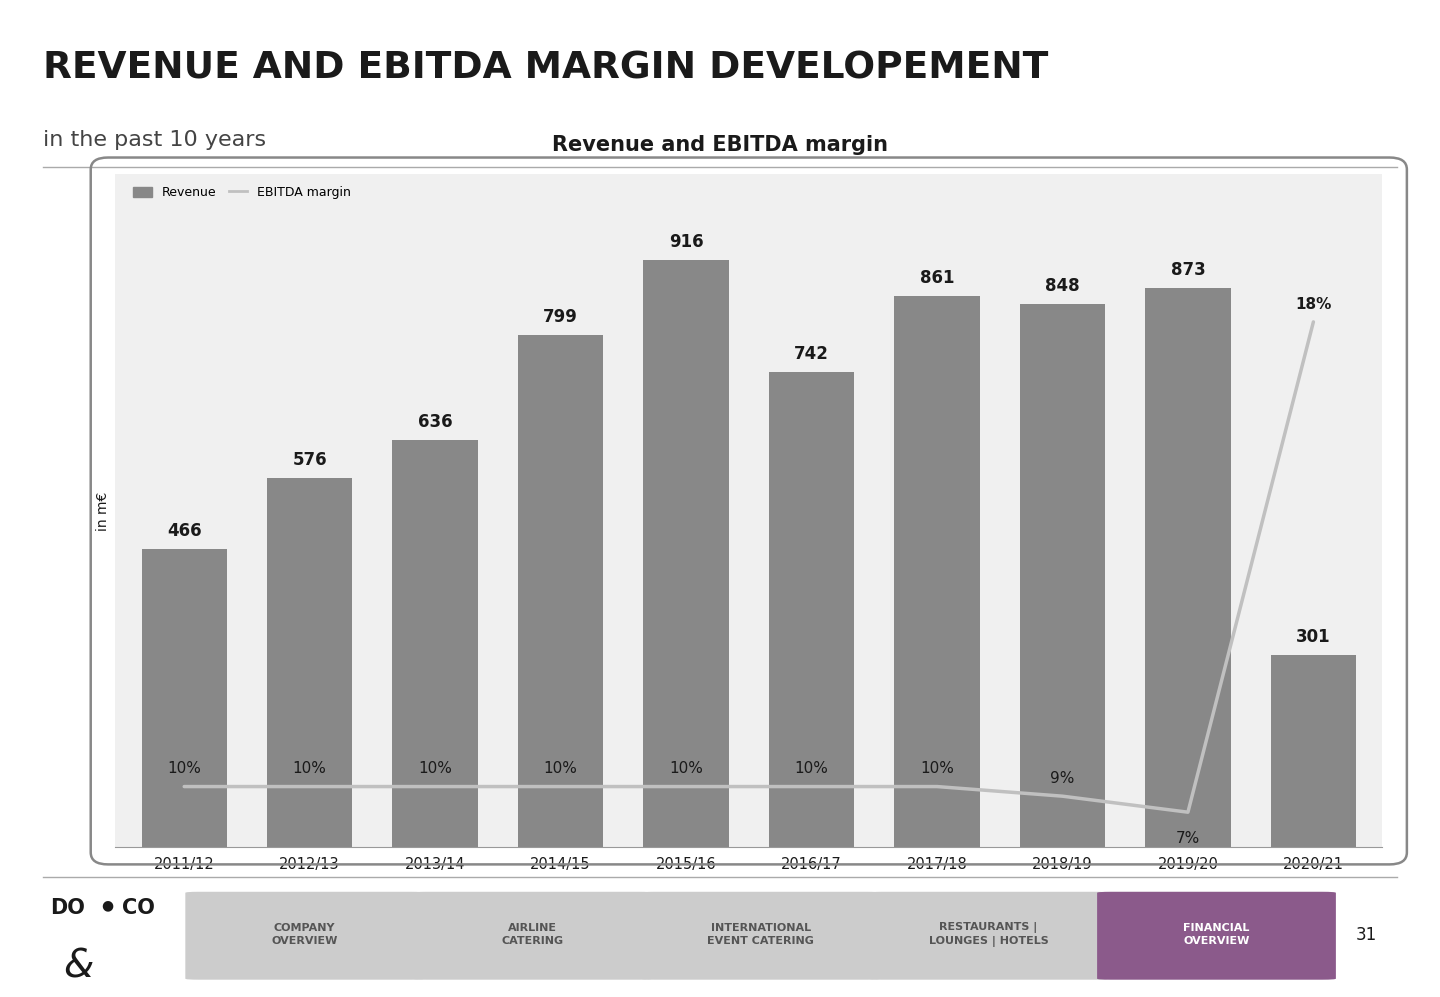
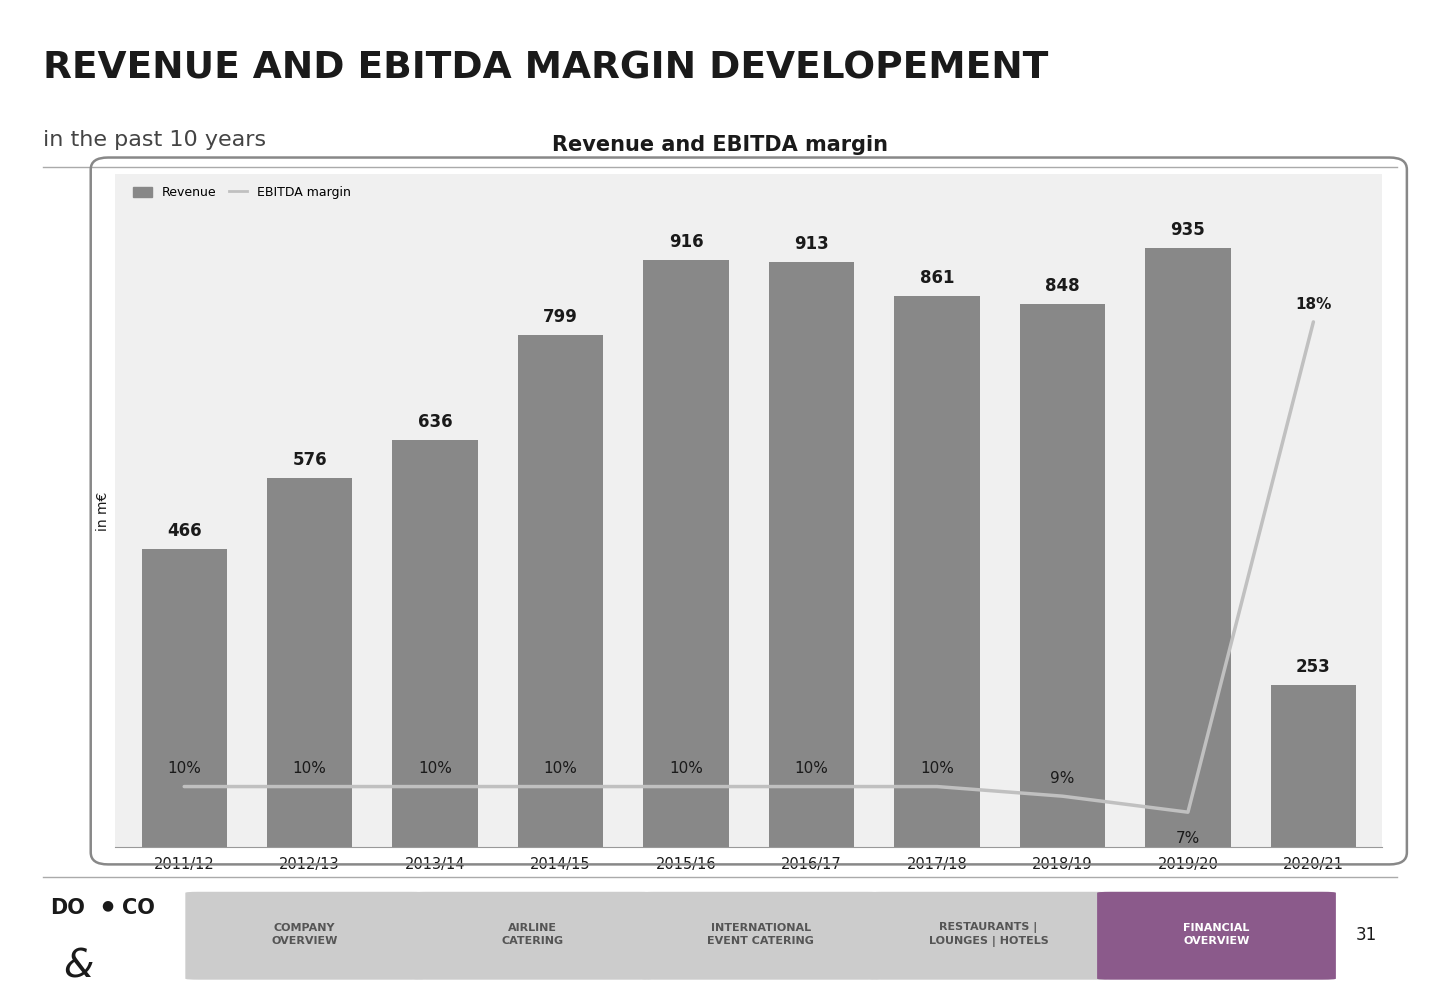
Revenue/2016/17: 742 -> 913
Revenue/2019/20: 873 -> 935
Revenue/2020/21: 301 -> 253
